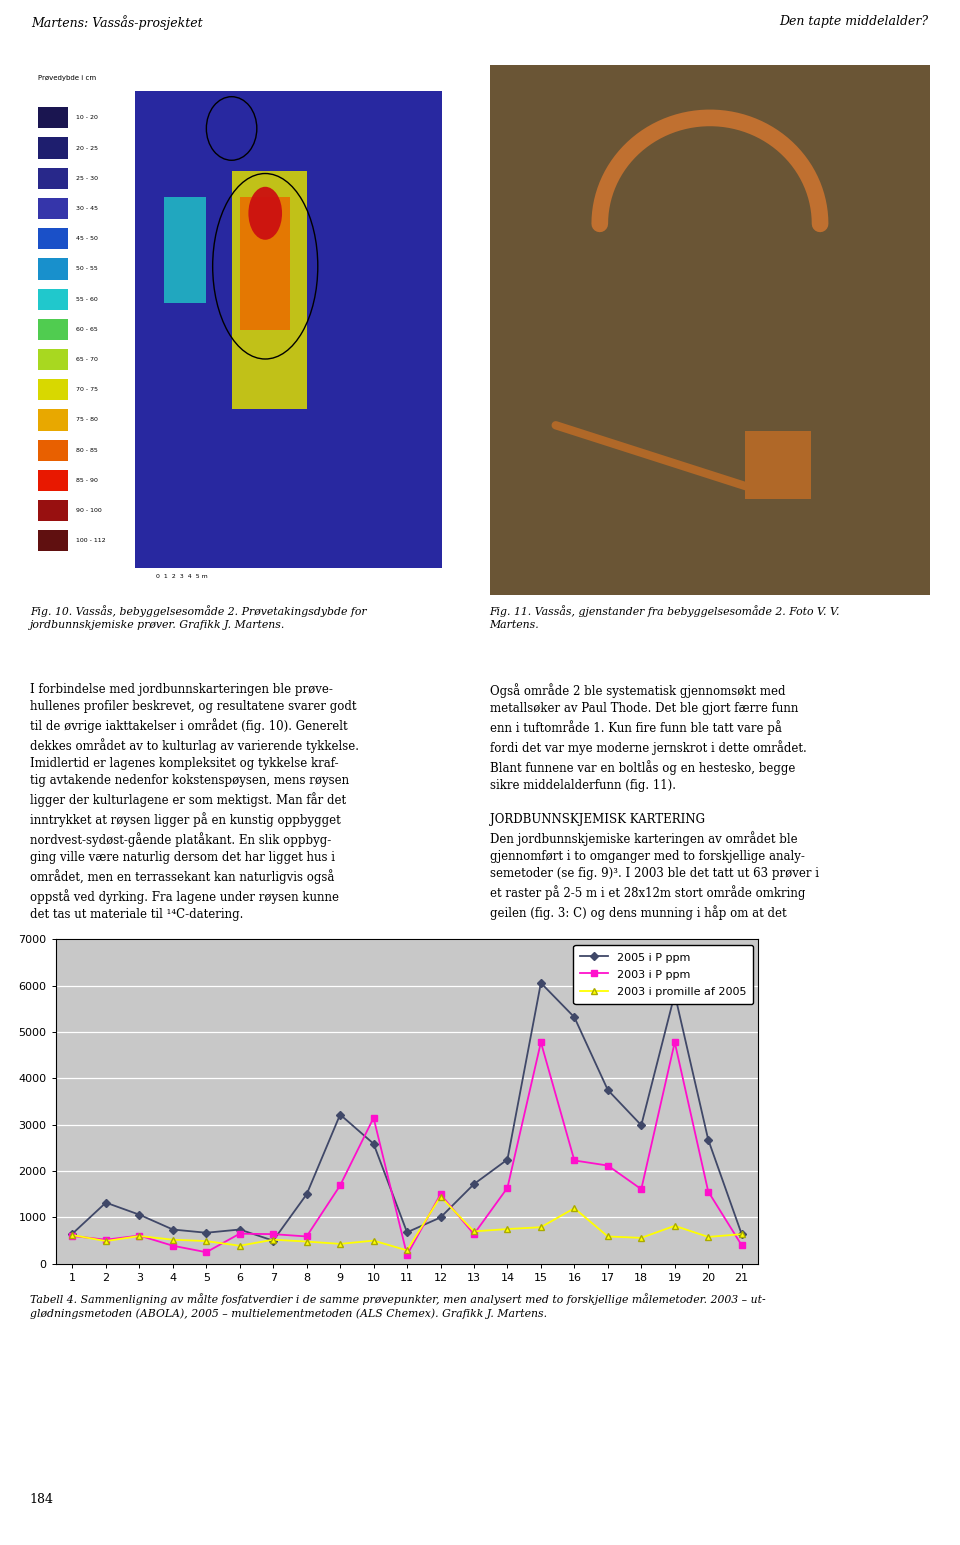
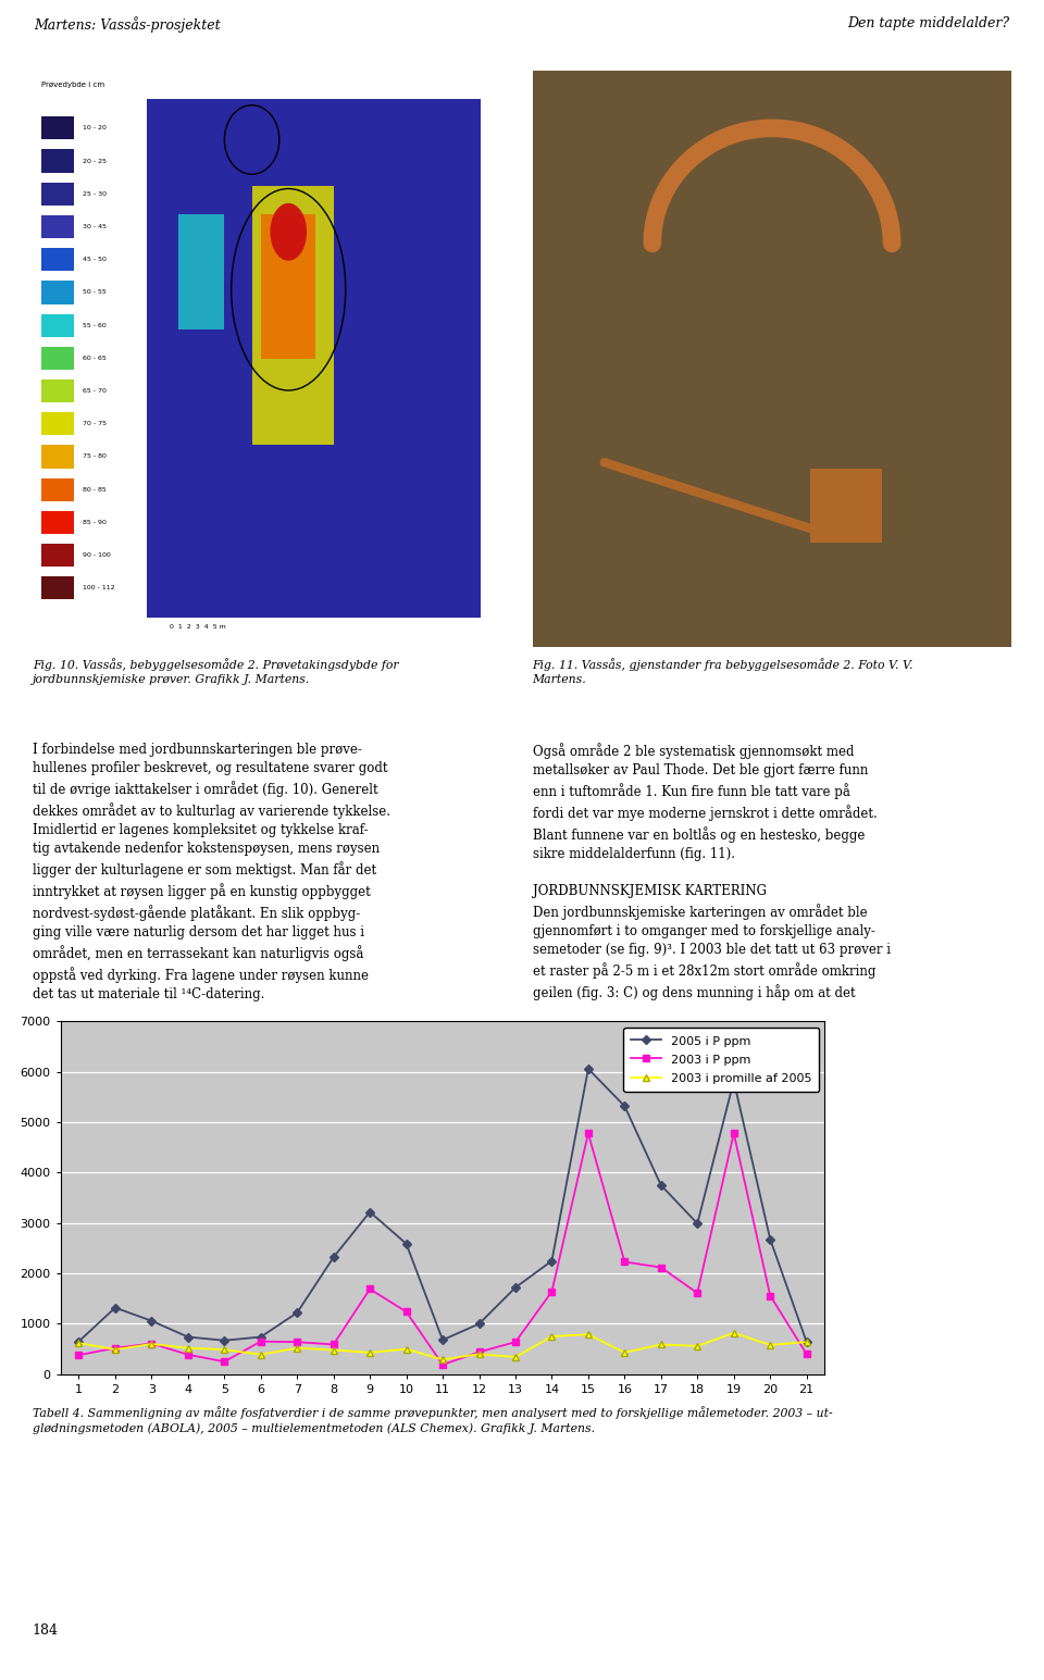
2003 i P ppm/1: 600 -> 380
2005 i P ppm/7: 500 -> 1220
2005 i P ppm/8: 1500 -> 2320
2003 i P ppm/10: 3150 -> 1240
2003 i P ppm/12: 1500 -> 440
2003 i promille af 2005/12: 1450 -> 400
2003 i promille af 2005/13: 700 -> 340
2003 i promille af 2005/16: 1200 -> 430
